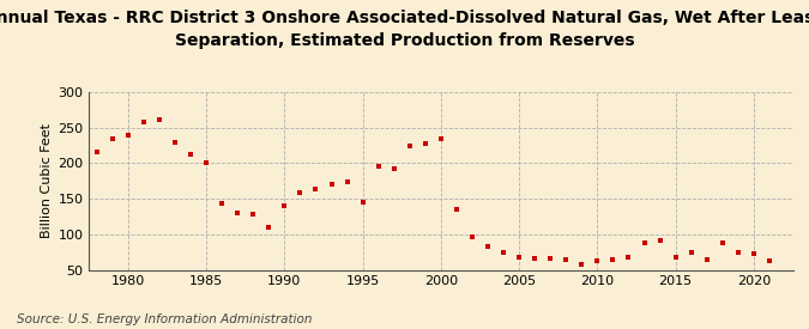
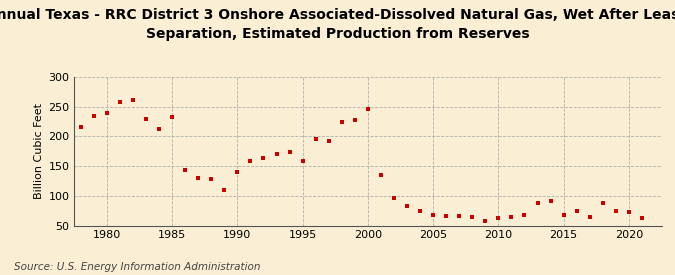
1985: 200 -> 232
1995: 145 -> 158
2000: 235 -> 246
